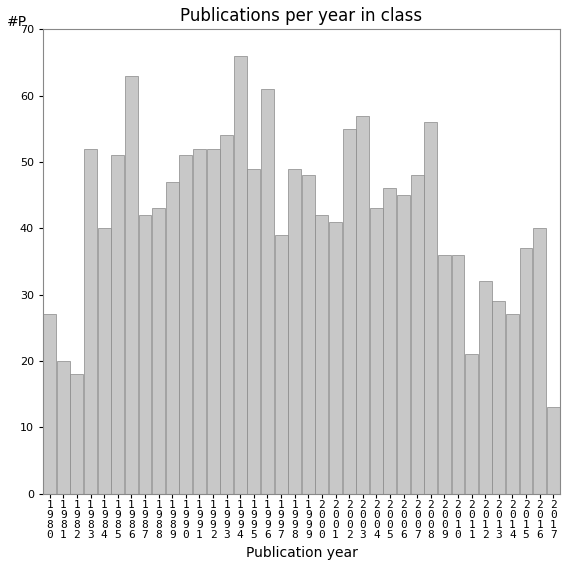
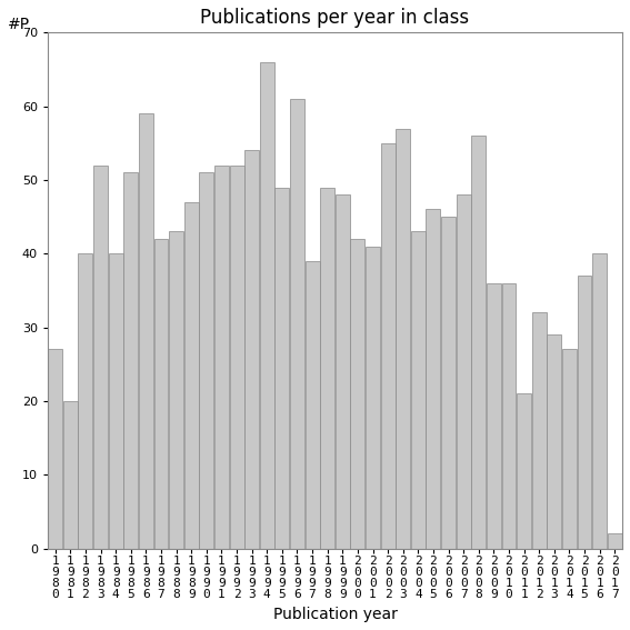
1 9 8 2: 18 -> 40
1 9 8 6: 63 -> 59
2 0 1 7: 13 -> 2
